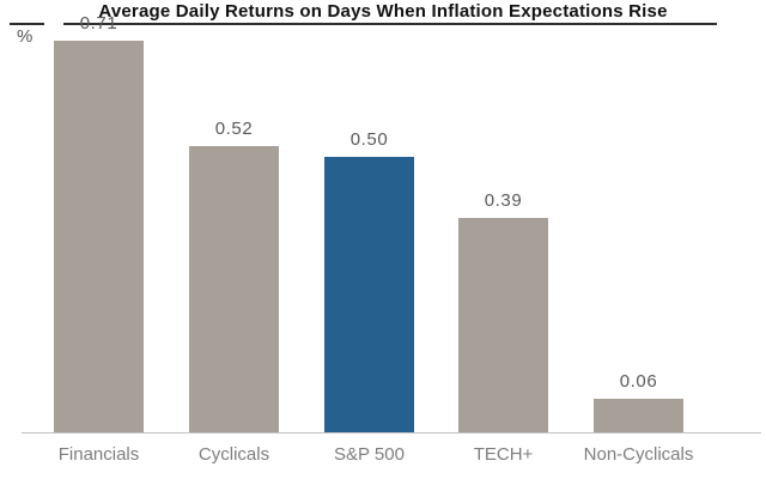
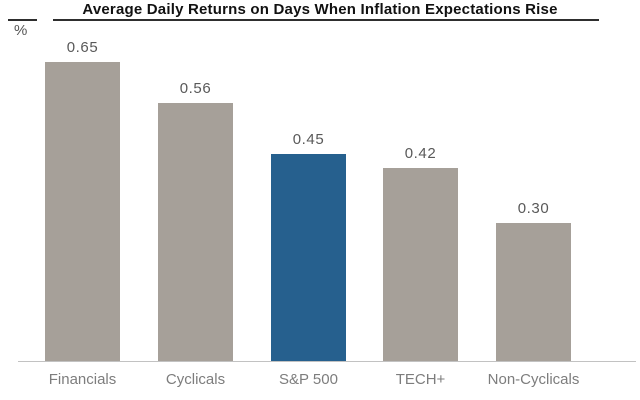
Financials: 0.71 -> 0.65
Cyclicals: 0.52 -> 0.56
S&P 500: 0.50 -> 0.45
TECH+: 0.39 -> 0.42
Non-Cyclicals: 0.06 -> 0.30
